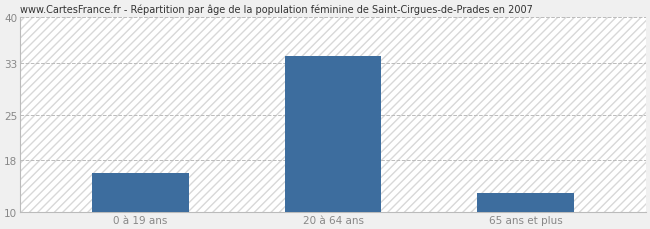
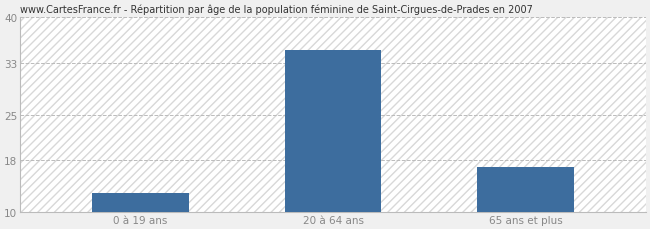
0 à 19 ans: 16 -> 13
20 à 64 ans: 34 -> 35
65 ans et plus: 13 -> 17
